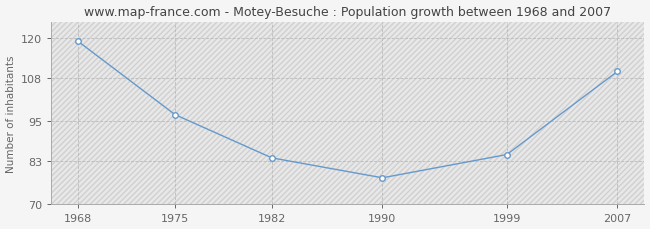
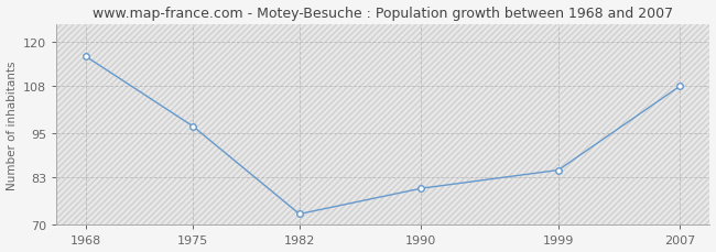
1968: 119 -> 116
1982: 84 -> 73
1990: 78 -> 80
2007: 110 -> 108
